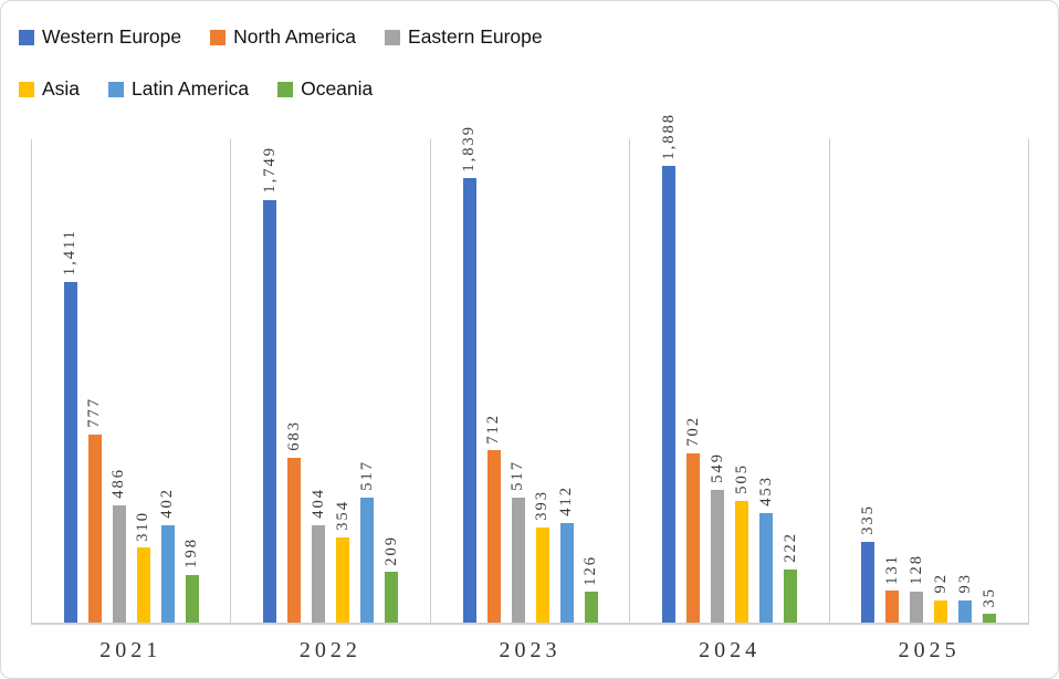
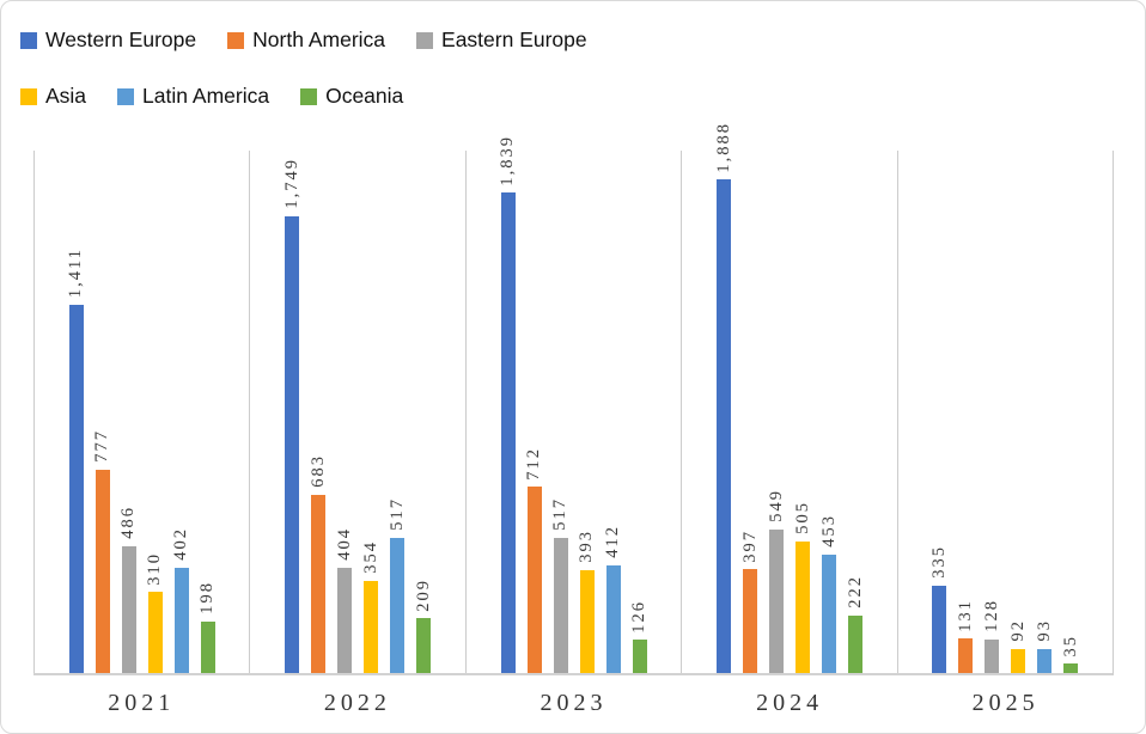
North America/2024: 702 -> 397
